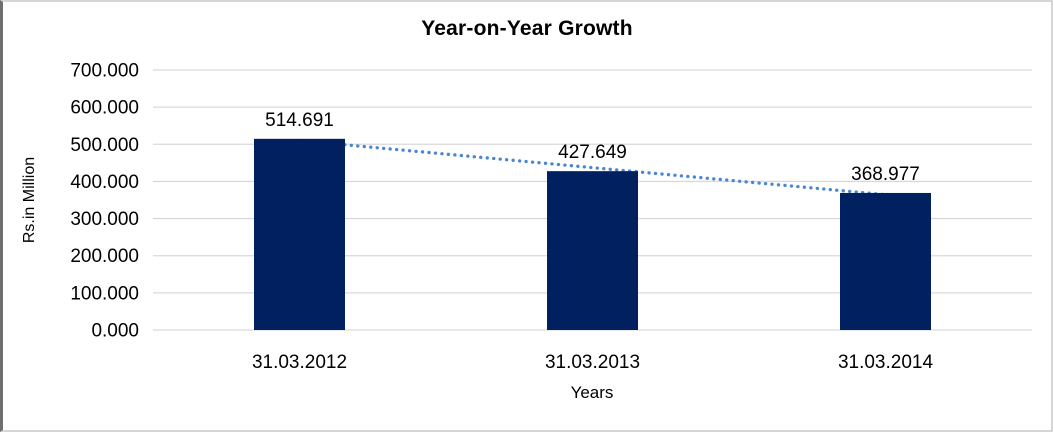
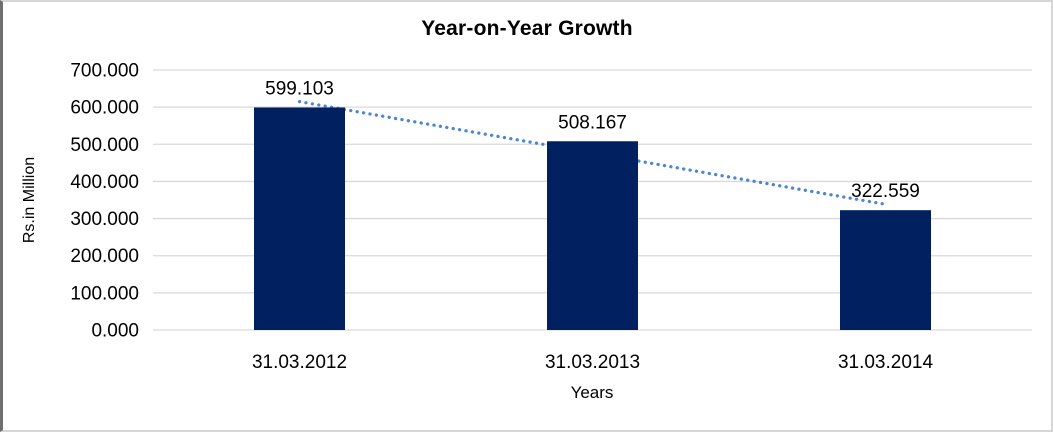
31.03.2012: 514.691 -> 599.103
31.03.2013: 427.649 -> 508.167
31.03.2014: 368.977 -> 322.559
